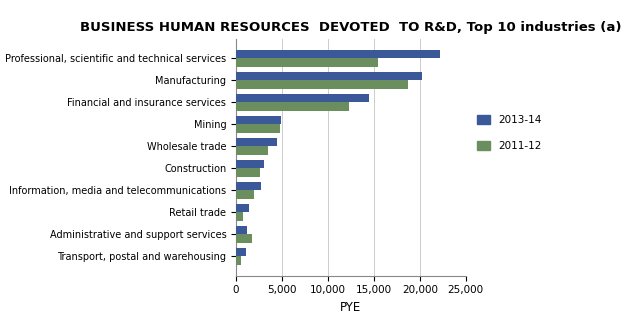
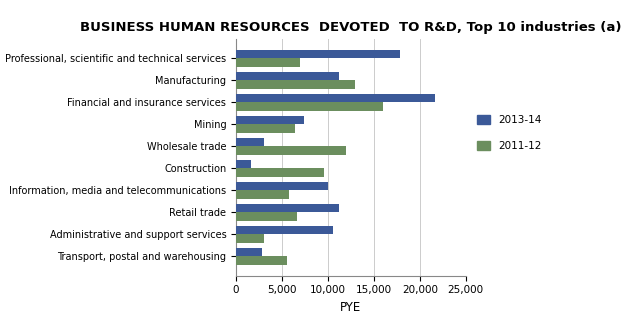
2013-14/Professional, scientific and technical services: 22,200 -> 17,800
2011-12/Professional, scientific and technical services: 15,500 -> 7,000
2013-14/Manufacturing: 20,200 -> 11,200
2011-12/Manufacturing: 18,700 -> 13,000
2013-14/Financial and insurance services: 14,500 -> 21,600
2011-12/Financial and insurance services: 12,300 -> 16,000
2013-14/Mining: 4,900 -> 7,400
2011-12/Mining: 4,800 -> 6,400
2013-14/Wholesale trade: 4,500 -> 3,000
2011-12/Wholesale trade: 3,500 -> 12,000
2013-14/Construction: 3,000 -> 1,600
2011-12/Construction: 2,600 -> 9,600
2013-14/Information, media and telecommunications: 2,700 -> 10,000
2011-12/Information, media and telecommunications: 2,000 -> 5,800
2013-14/Retail trade: 1,400 -> 11,200
2011-12/Retail trade: 800 -> 6,600
2013-14/Administrative and support services: 1,200 -> 10,600
2011-12/Administrative and support services: 1,700 -> 3,000
2013-14/Transport, postal and warehousing: 1,100 -> 2,800
2011-12/Transport, postal and warehousing: 600 -> 5,600
